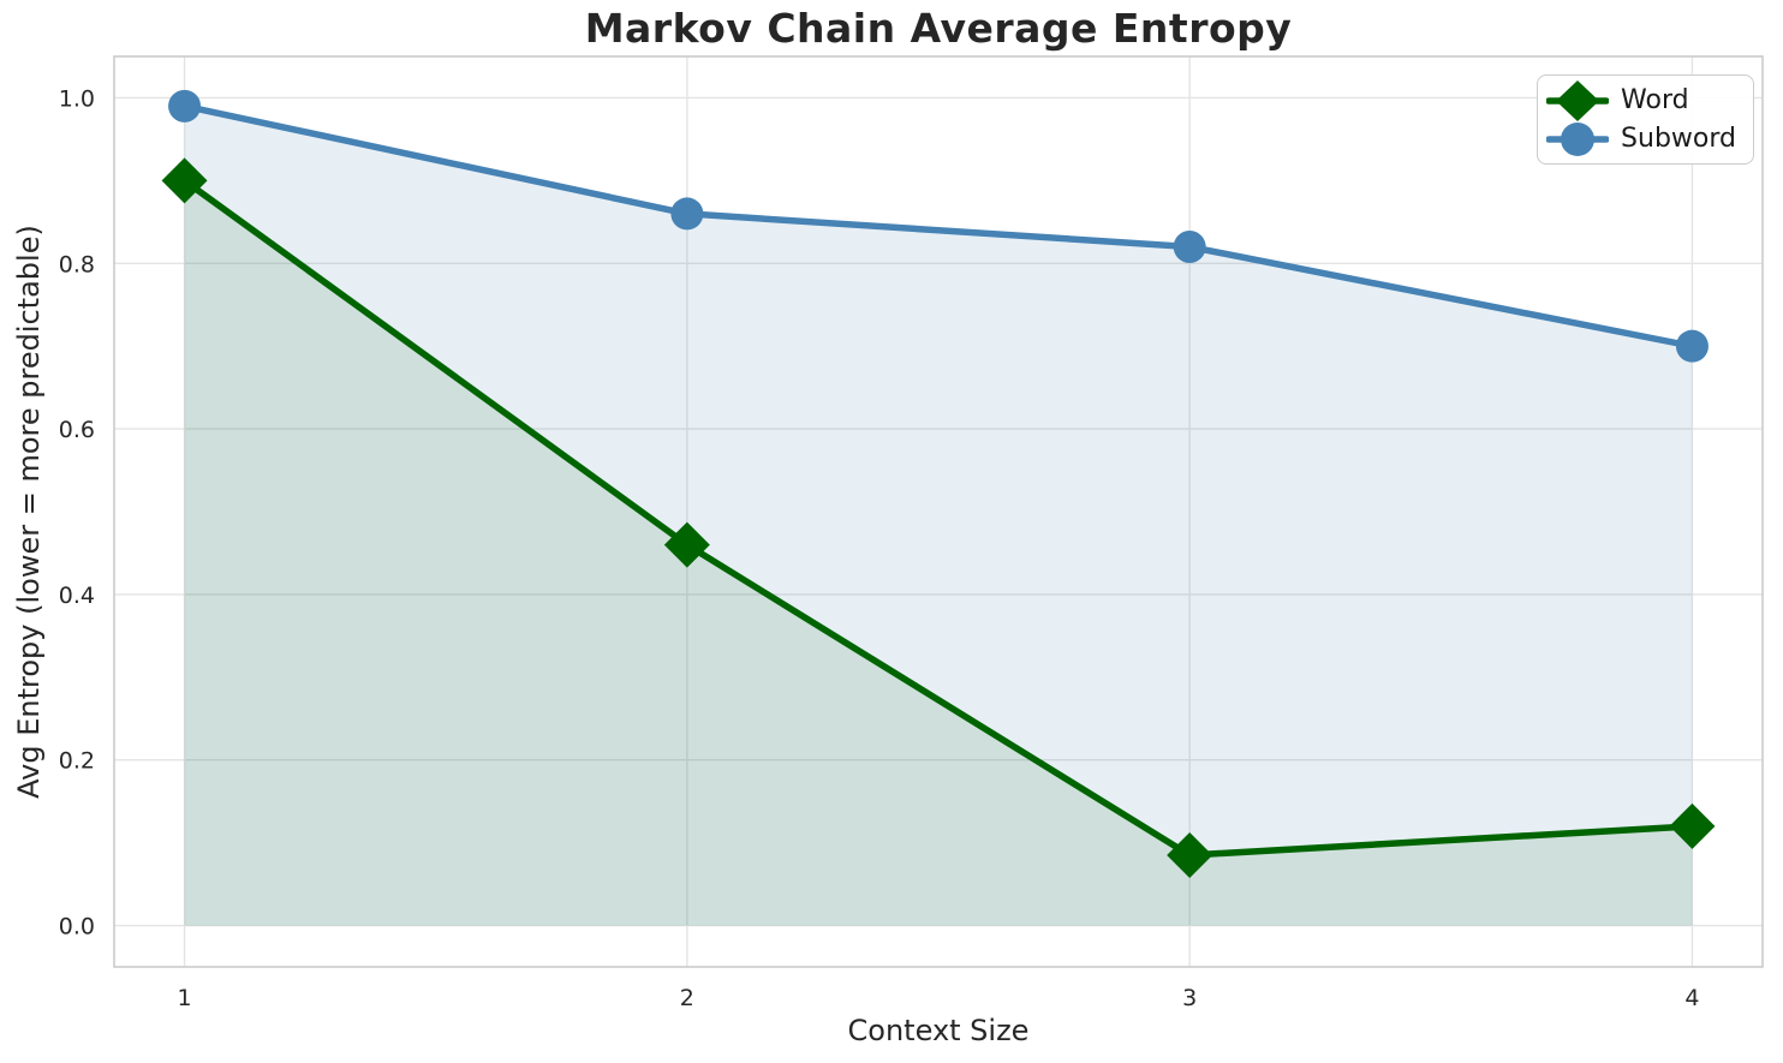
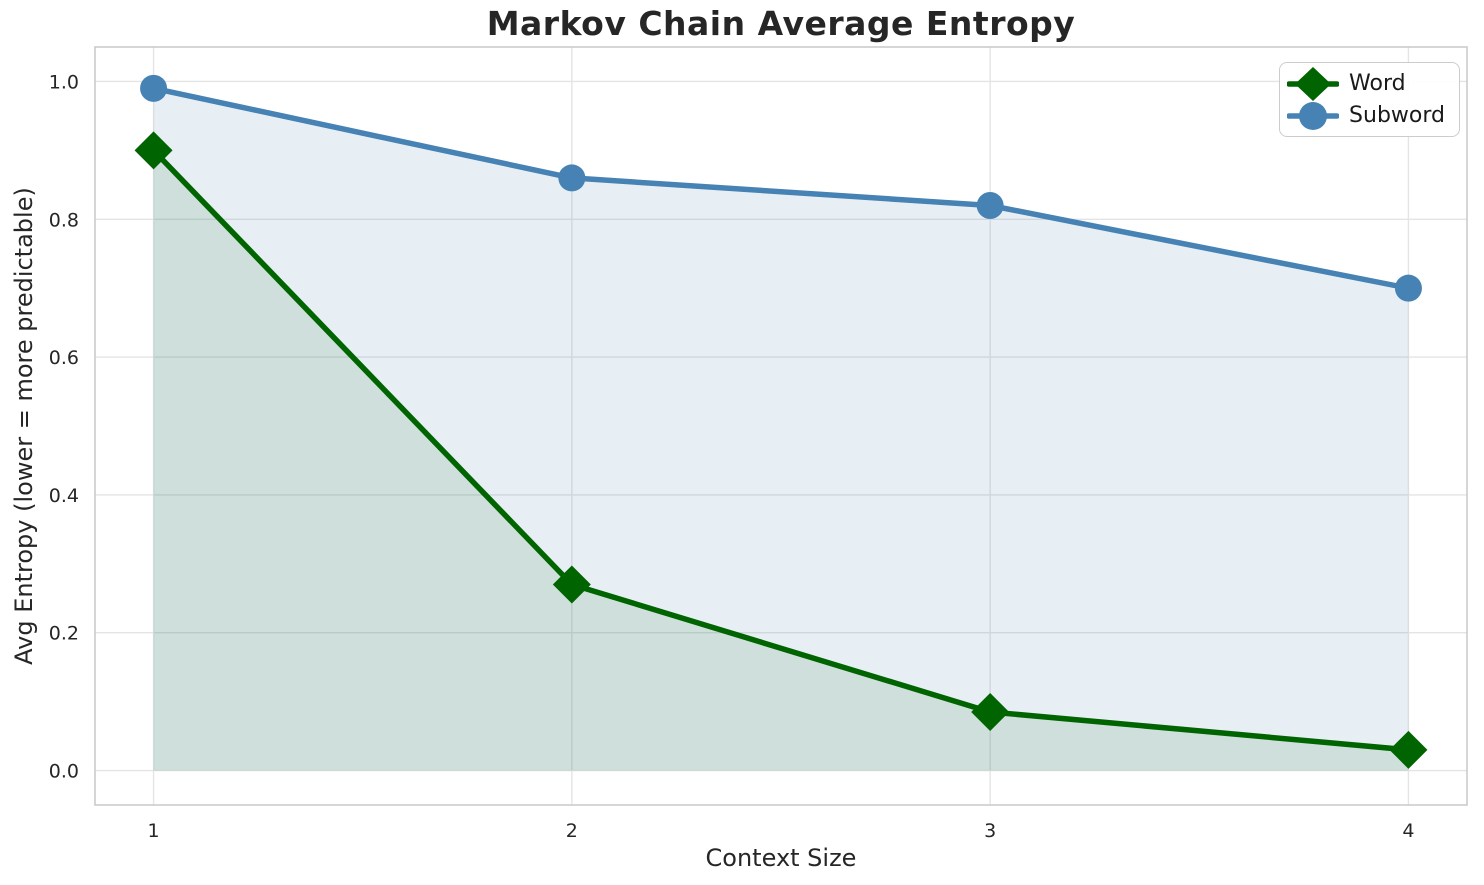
Word/2: 0.46 -> 0.27
Word/4: 0.12 -> 0.03
